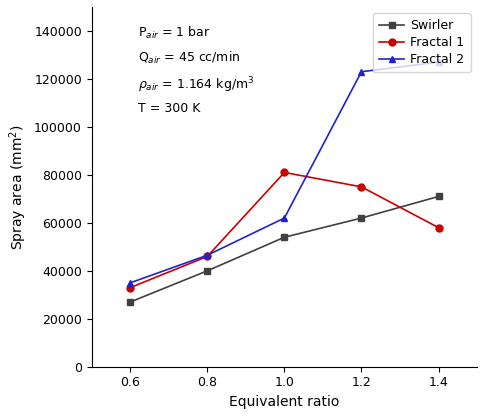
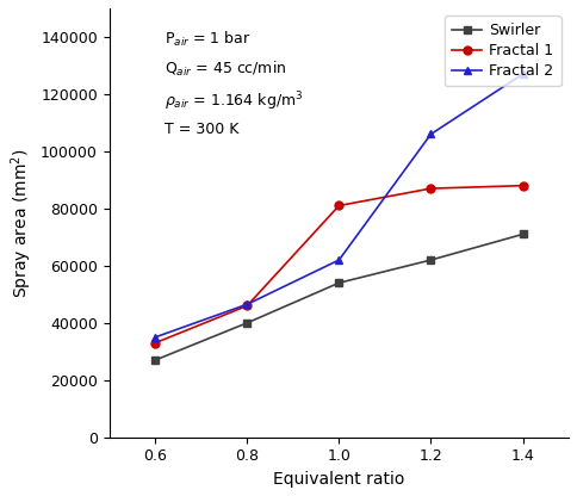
Fractal 1/1.2: 75000 -> 87000
Fractal 2/1.2: 123000 -> 106000
Fractal 1/1.4: 58000 -> 88000
